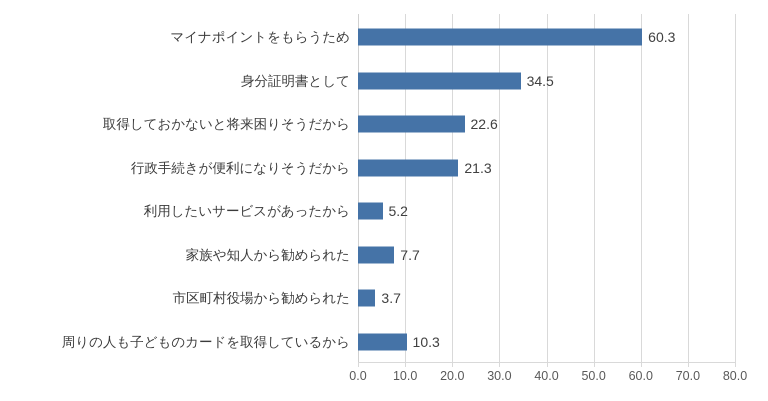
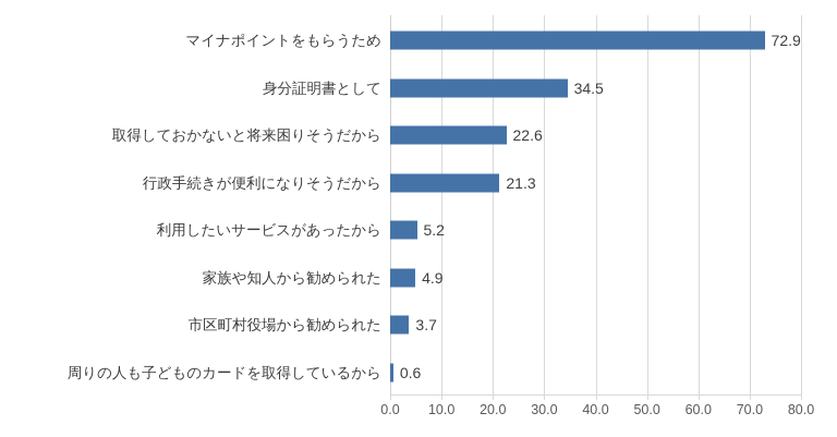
マイナポイントをもらうため: 60.3 -> 72.9
家族や知人から勧められた: 7.7 -> 4.9
周りの人も子どものカードを取得しているから: 10.3 -> 0.6
